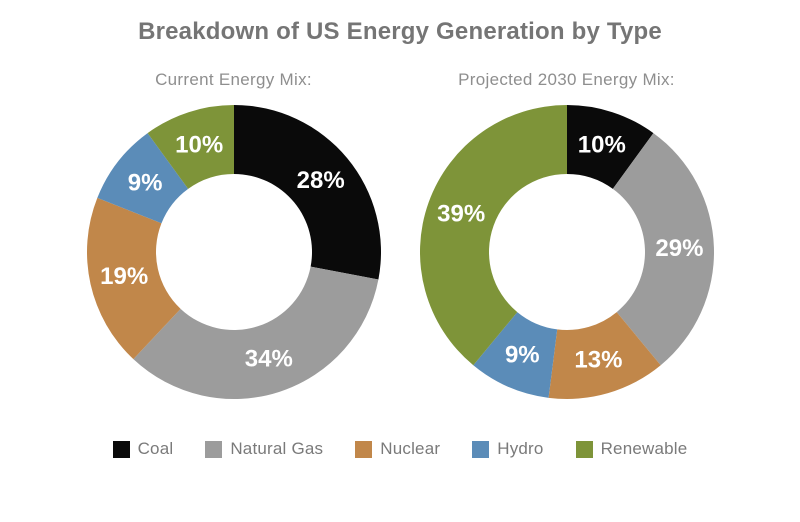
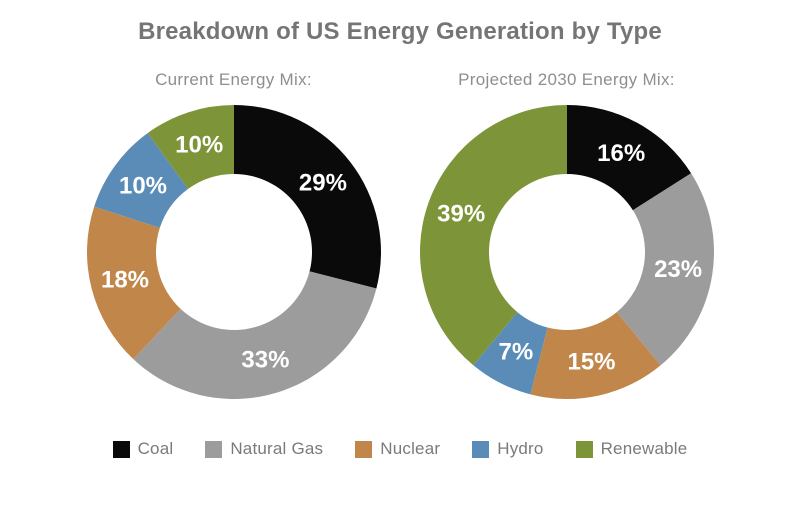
Current Energy Mix:/Coal: 28% -> 29%
Current Energy Mix:/Natural Gas: 34% -> 33%
Current Energy Mix:/Nuclear: 19% -> 18%
Current Energy Mix:/Hydro: 9% -> 10%
Projected 2030 Energy Mix:/Coal: 10% -> 16%
Projected 2030 Energy Mix:/Natural Gas: 29% -> 23%
Projected 2030 Energy Mix:/Nuclear: 13% -> 15%
Projected 2030 Energy Mix:/Hydro: 9% -> 7%
